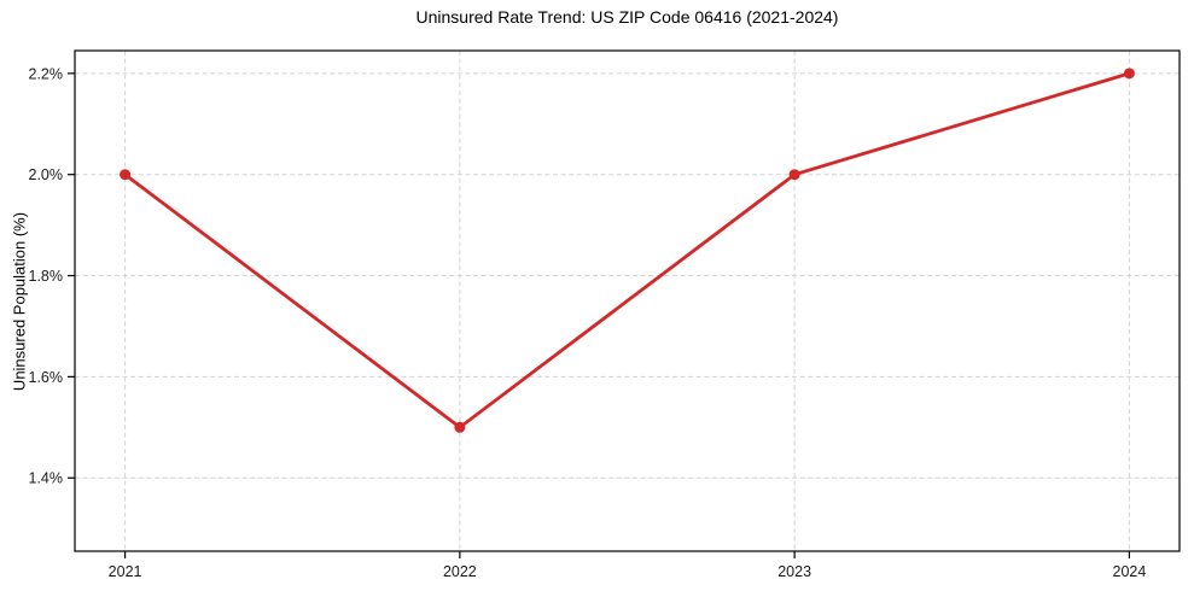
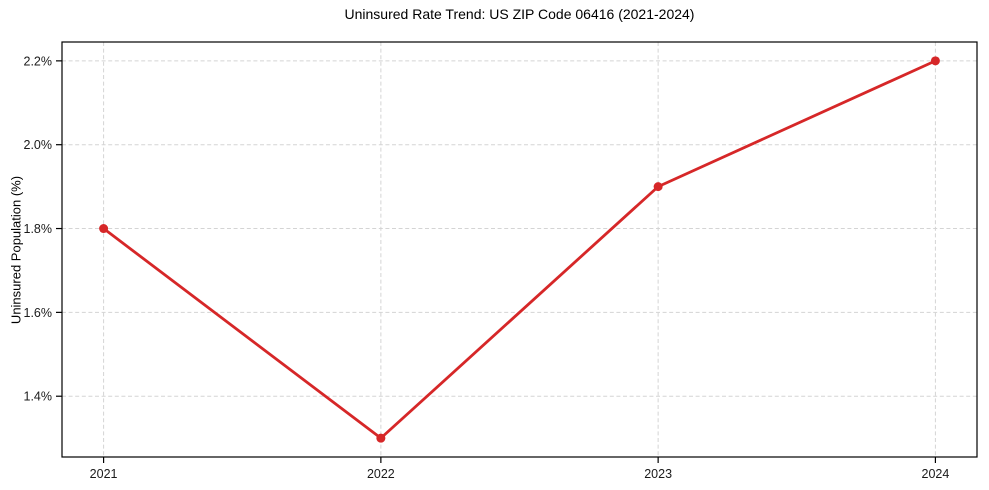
2021: 2.0% -> 1.8%
2022: 1.5% -> 1.3%
2023: 2.0% -> 1.9%
